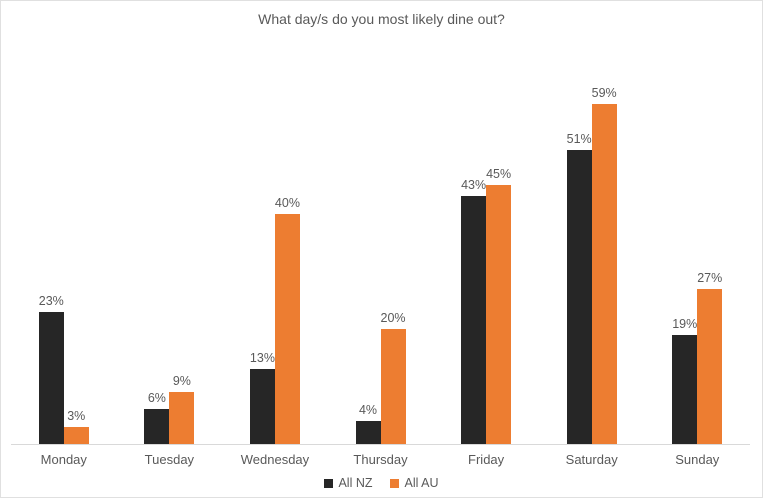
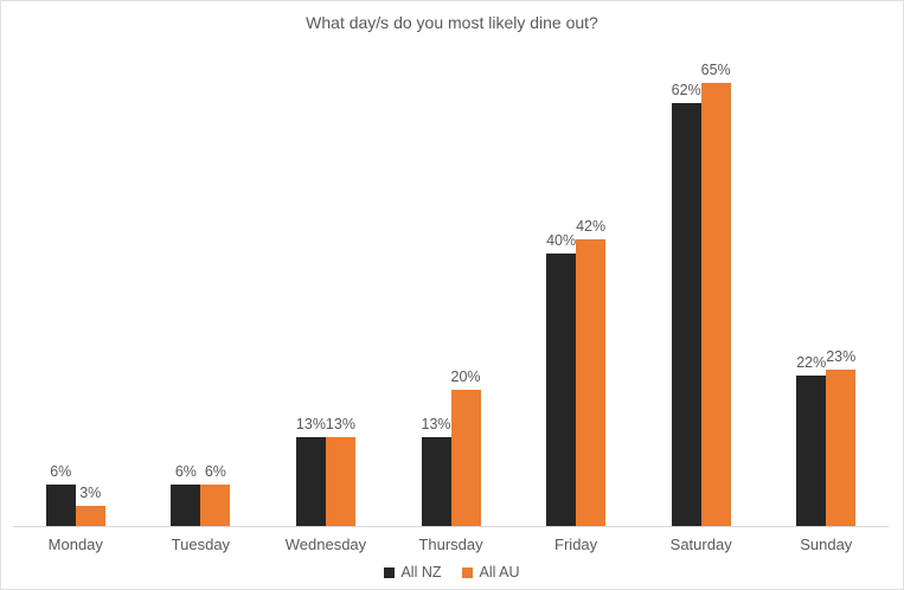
All NZ/Monday: 23% -> 6%
All AU/Tuesday: 9% -> 6%
All AU/Wednesday: 40% -> 13%
All NZ/Thursday: 4% -> 13%
All NZ/Friday: 43% -> 40%
All AU/Friday: 45% -> 42%
All NZ/Saturday: 51% -> 62%
All AU/Saturday: 59% -> 65%
All NZ/Sunday: 19% -> 22%
All AU/Sunday: 27% -> 23%
